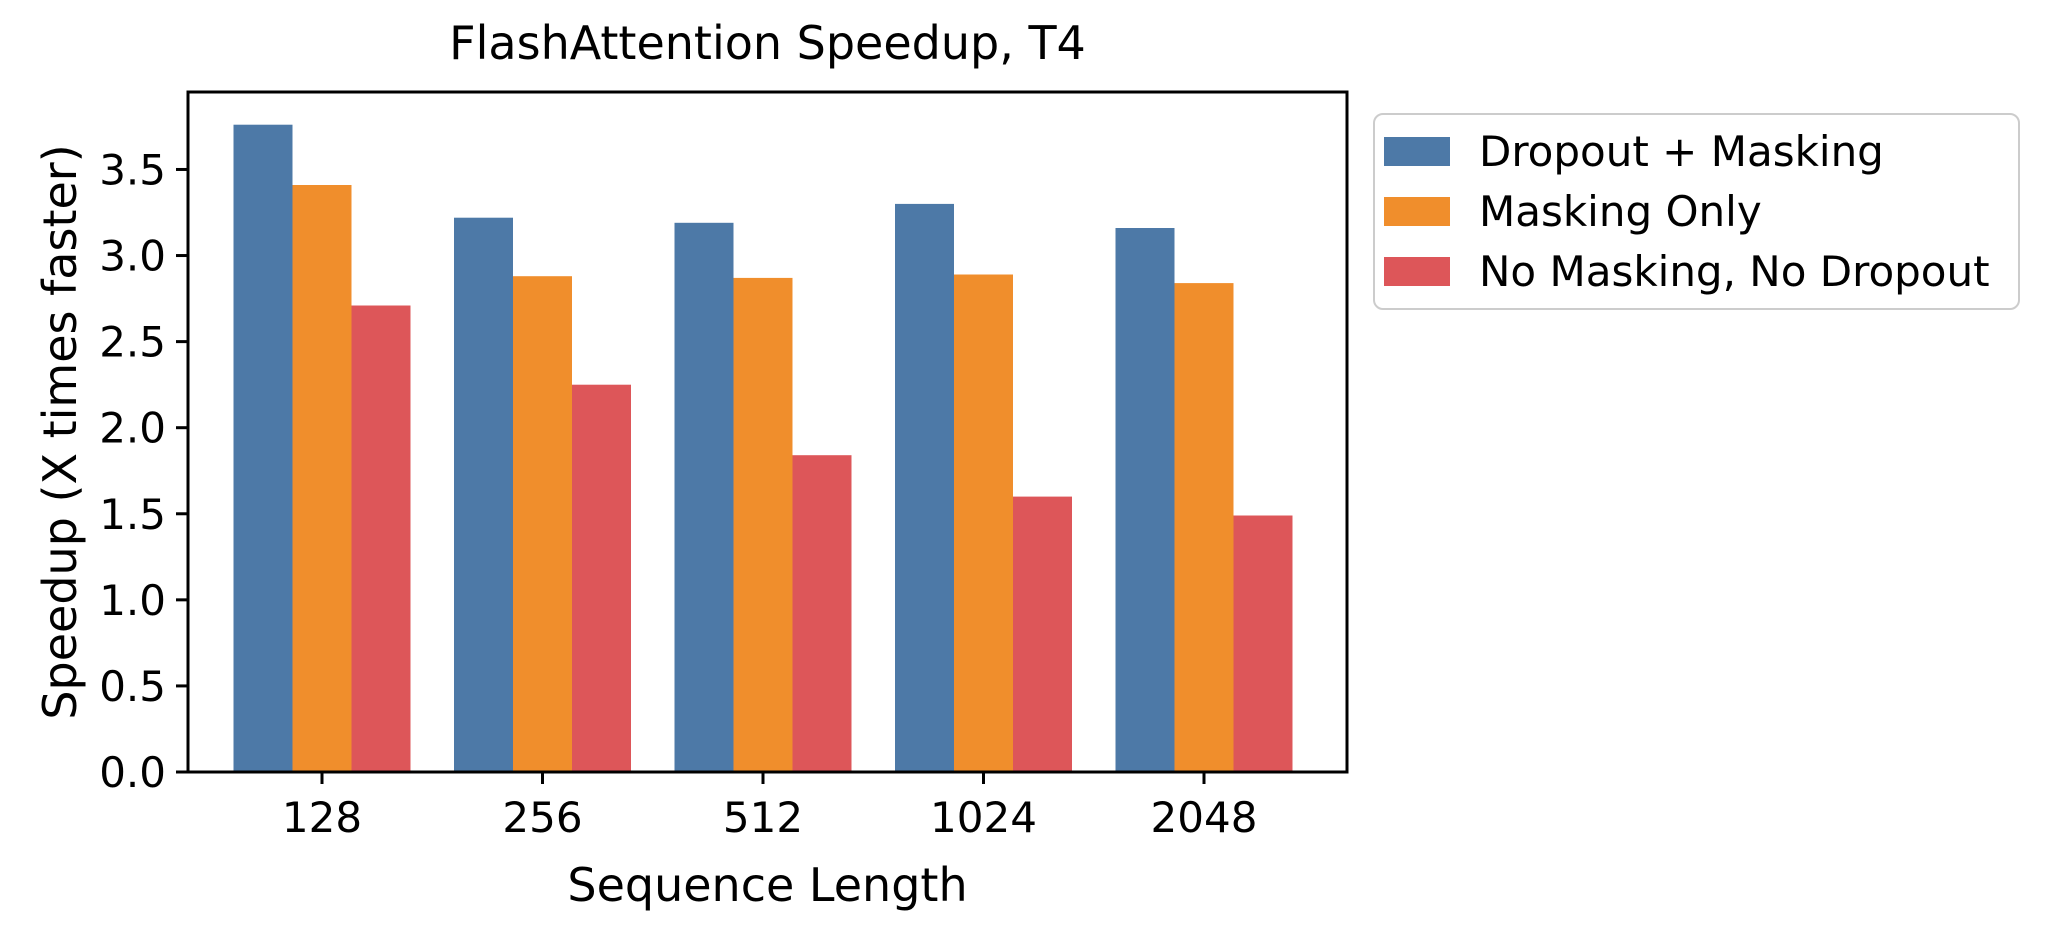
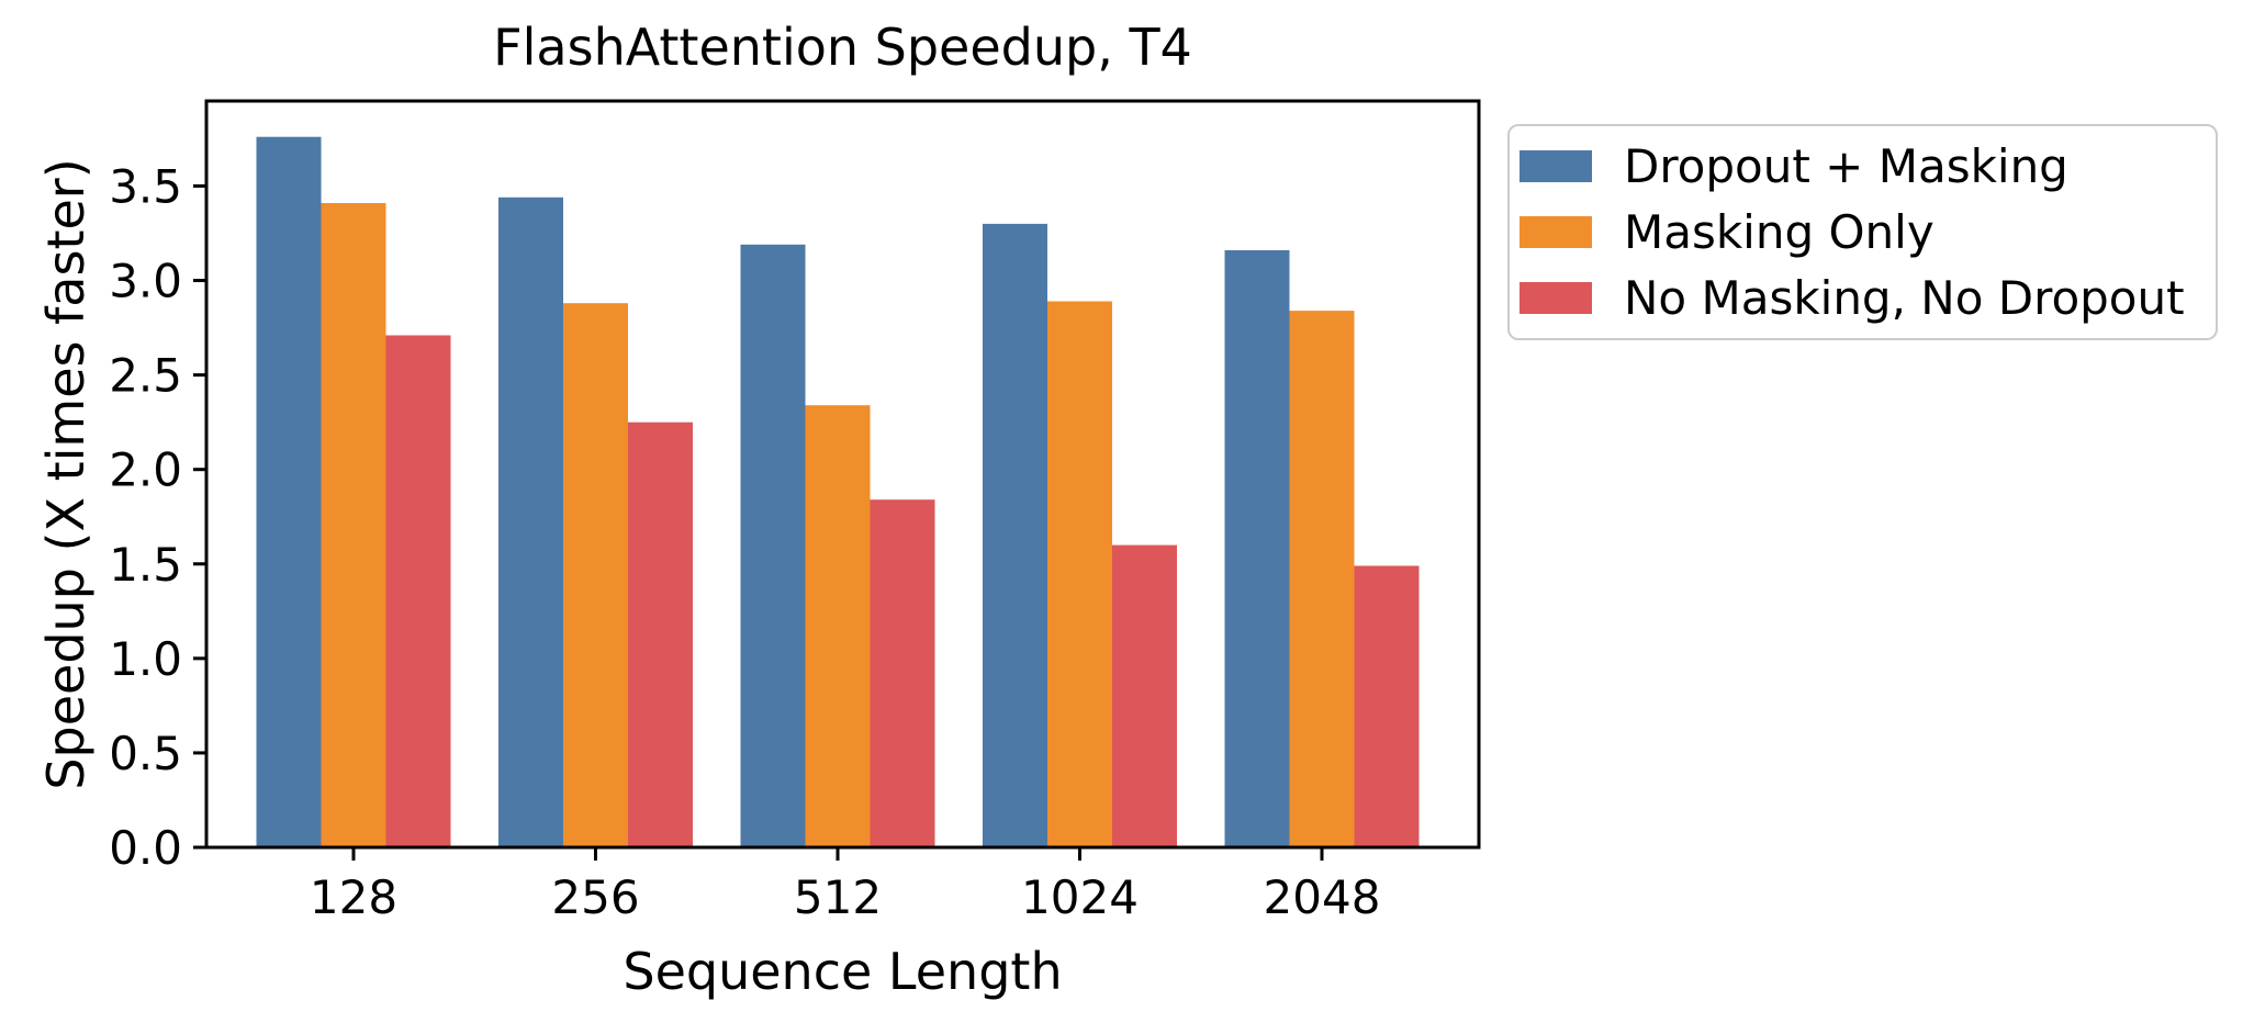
Dropout + Masking/256: 3.22 -> 3.44
Masking Only/512: 2.87 -> 2.34
